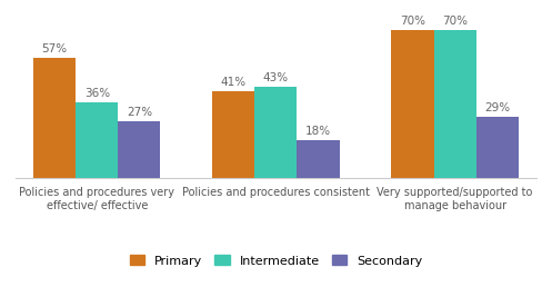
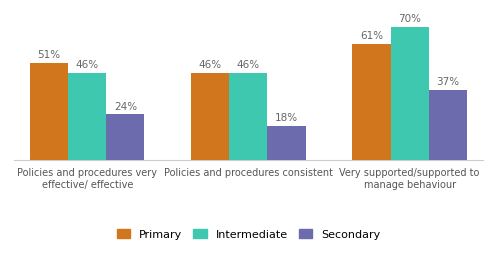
Primary/Policies and procedures very effective/ effective: 57% -> 51%
Intermediate/Policies and procedures very effective/ effective: 36% -> 46%
Secondary/Policies and procedures very effective/ effective: 27% -> 24%
Primary/Policies and procedures consistent: 41% -> 46%
Intermediate/Policies and procedures consistent: 43% -> 46%
Primary/Very supported/supported to manage behaviour: 70% -> 61%
Secondary/Very supported/supported to manage behaviour: 29% -> 37%
